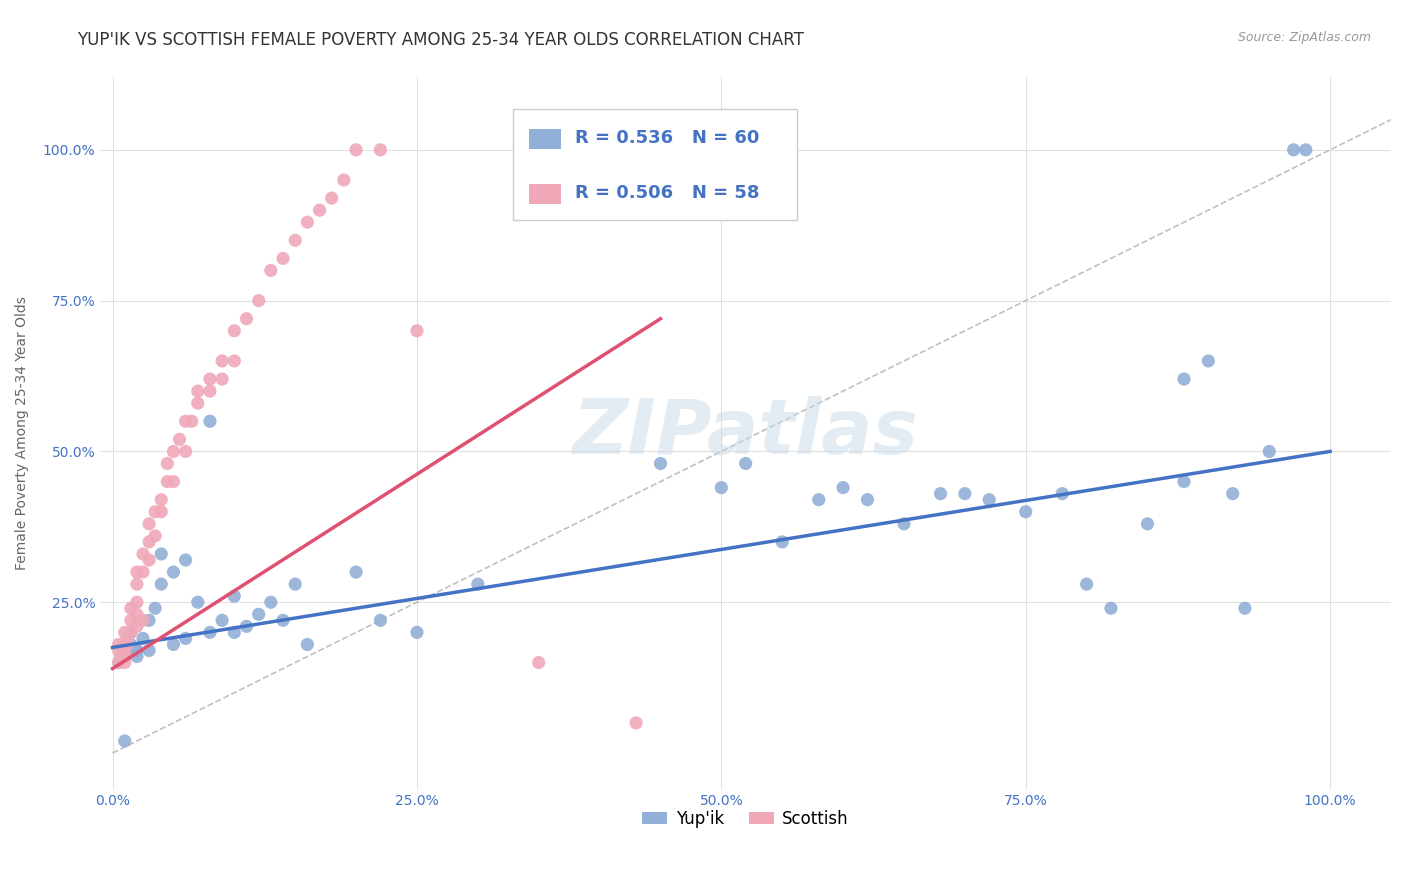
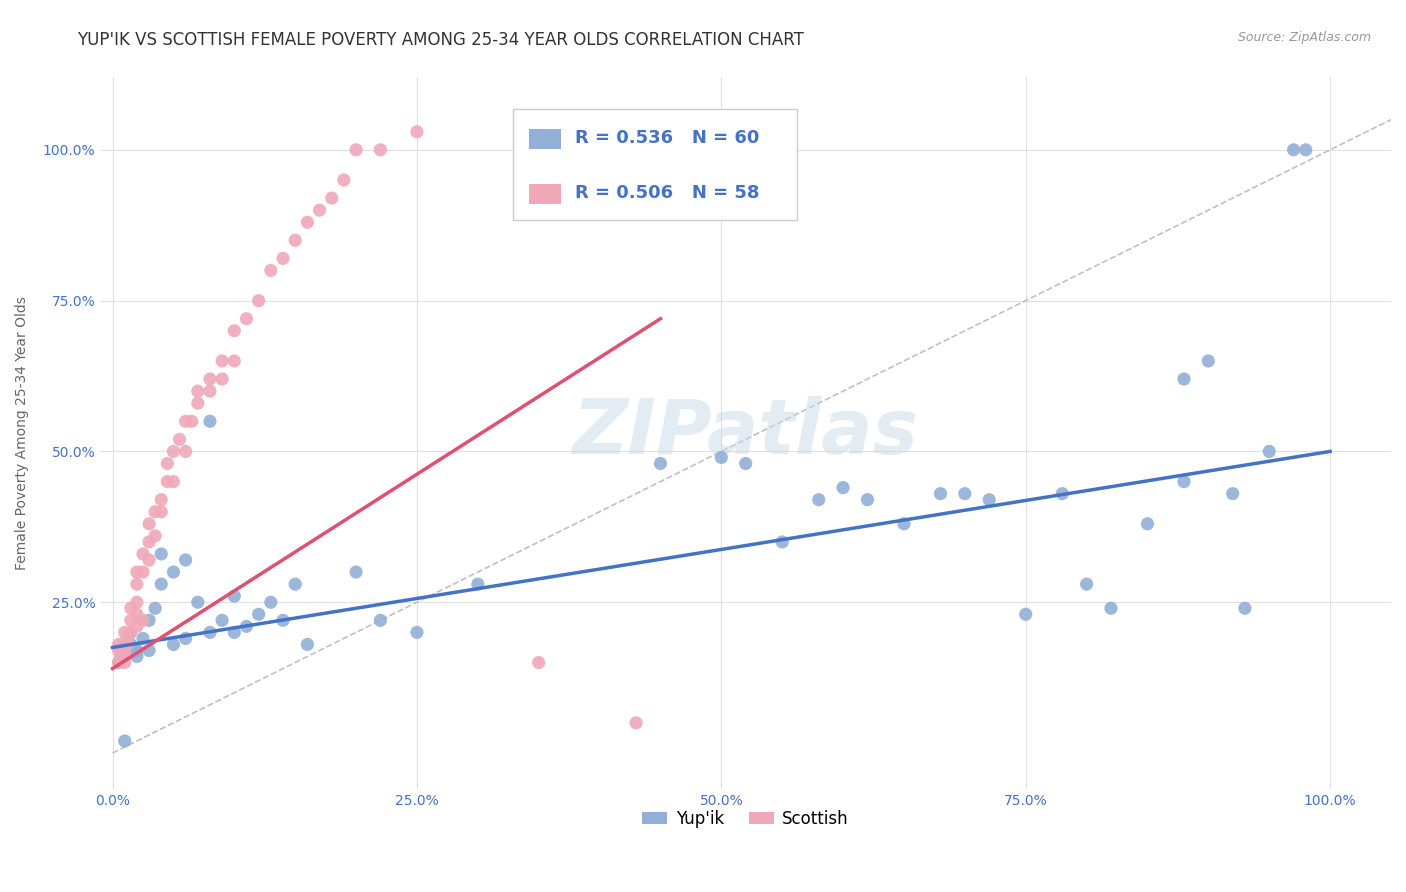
Scottish/25.0%: 70% -> 103%
Yup'ik/50.0%: 44% -> 49%
Yup'ik/75.0%: 40% -> 23%
